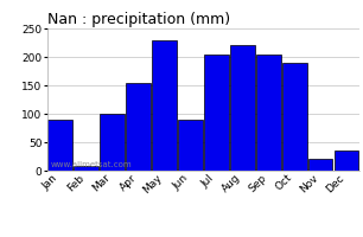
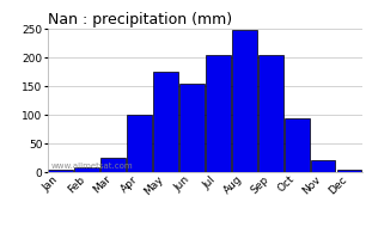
Jan: 90 -> 5
Mar: 100 -> 25
Apr: 155 -> 100
May: 230 -> 175
Jun: 90 -> 155
Aug: 220 -> 248
Oct: 190 -> 93
Dec: 35 -> 5
